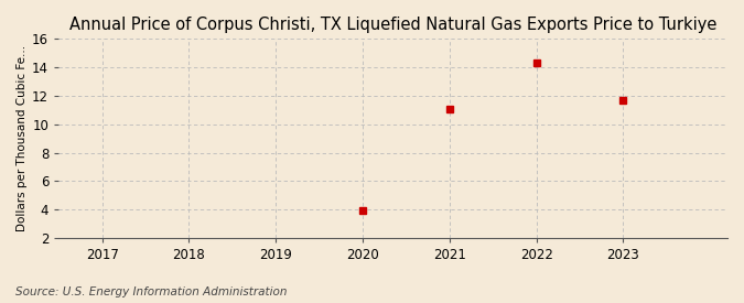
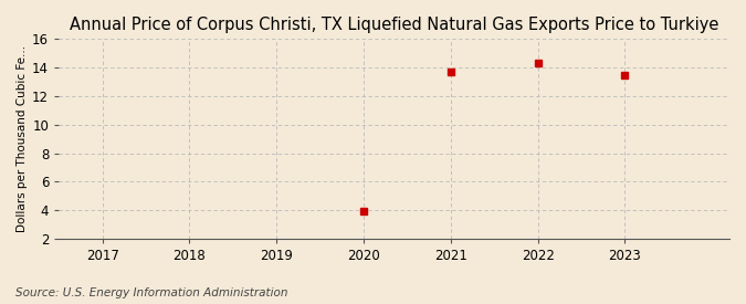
2021: 11.1 -> 13.7
2023: 11.7 -> 13.5
